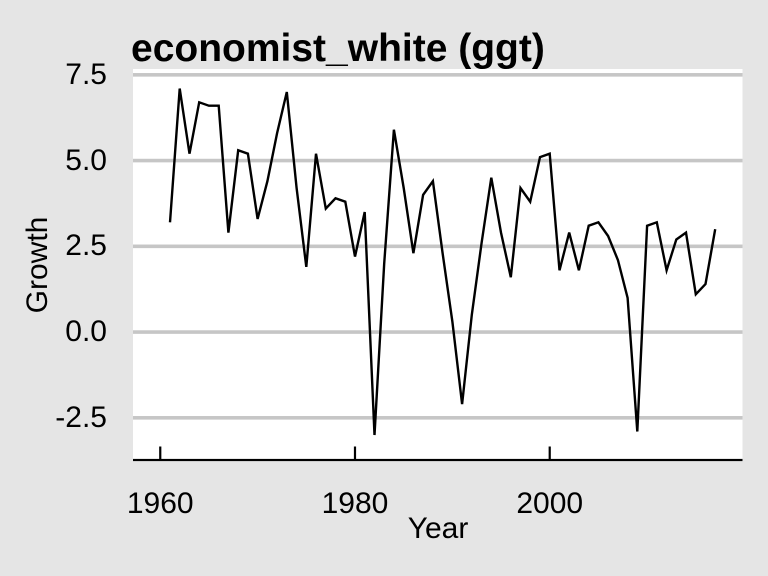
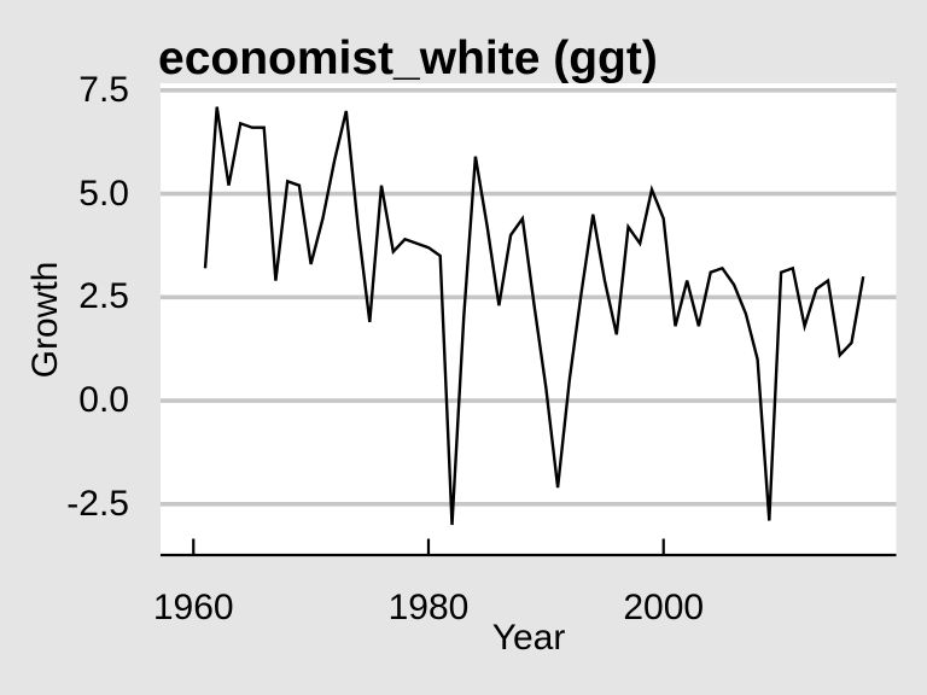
1980: 2.2 -> 3.7
2000: 5.2 -> 4.4
